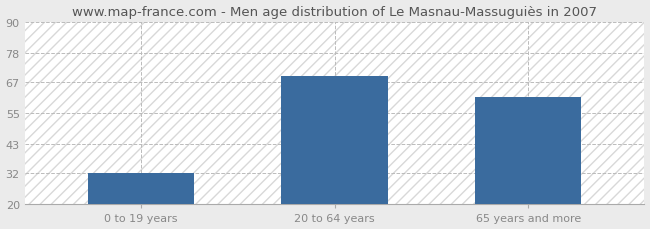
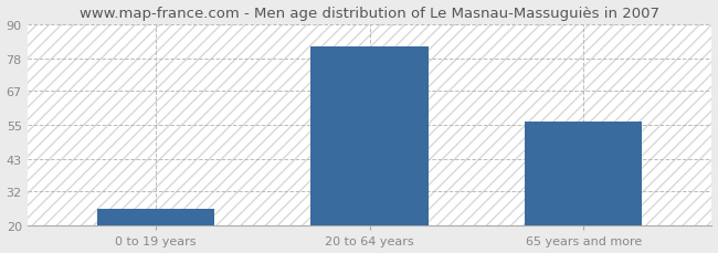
0 to 19 years: 32 -> 26
20 to 64 years: 69 -> 82
65 years and more: 61 -> 56
